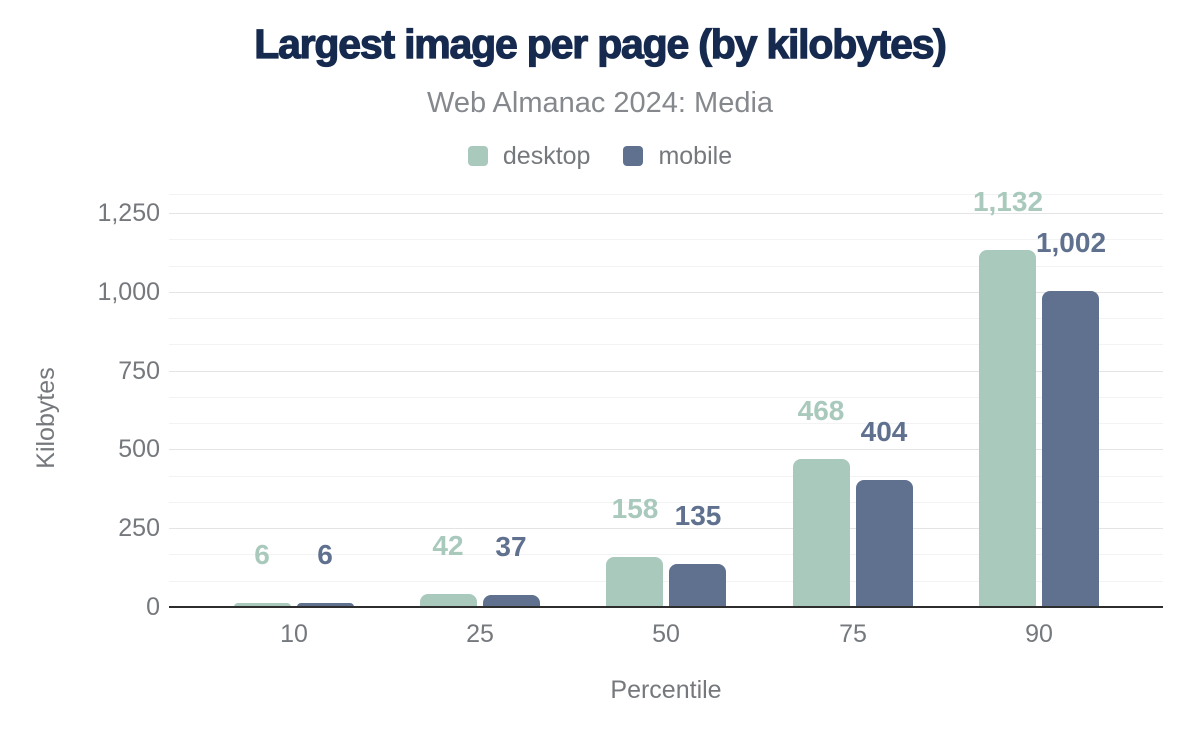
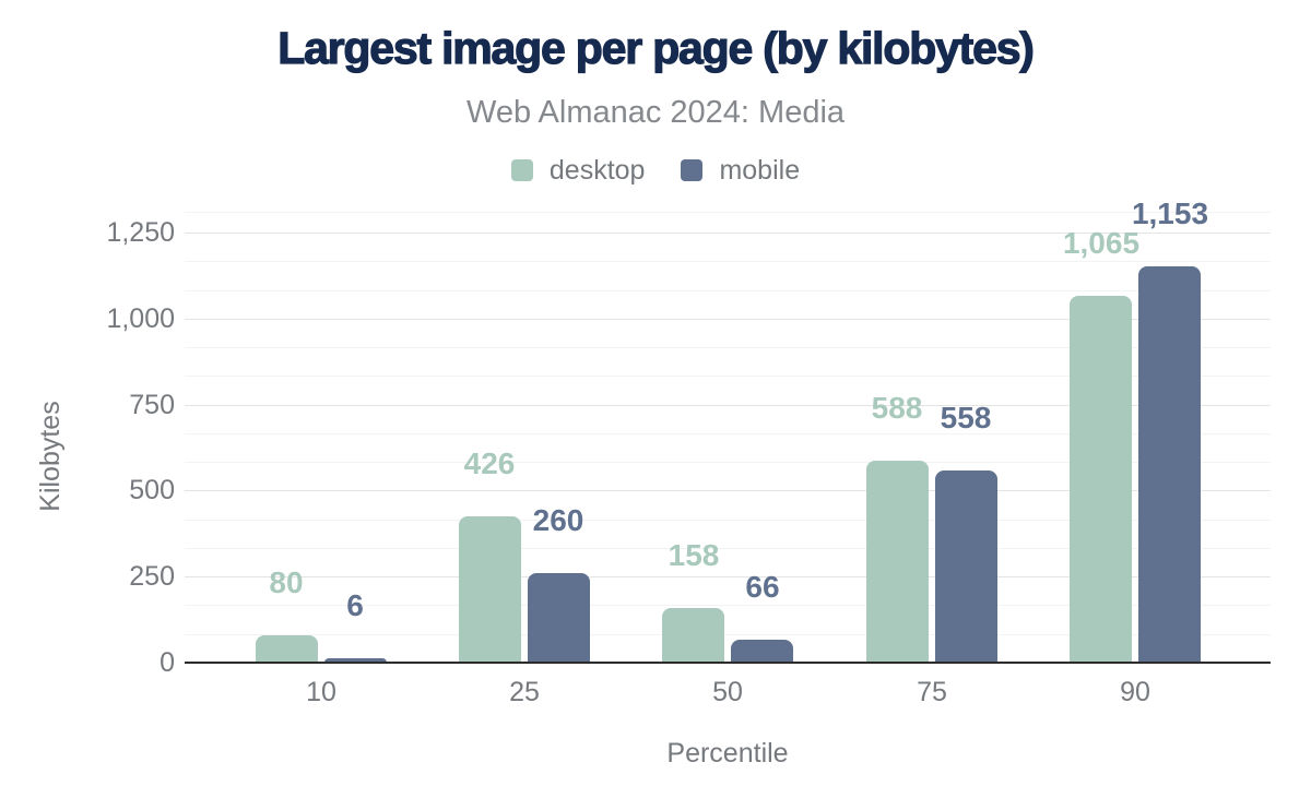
desktop/10: 6 -> 80
desktop/25: 42 -> 426
mobile/25: 37 -> 260
mobile/50: 135 -> 66
desktop/75: 468 -> 588
mobile/75: 404 -> 558
desktop/90: 1,132 -> 1,065
mobile/90: 1,002 -> 1,153
